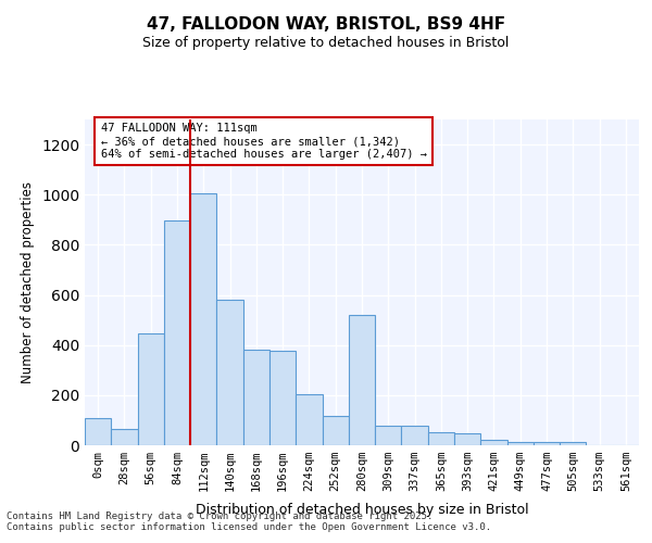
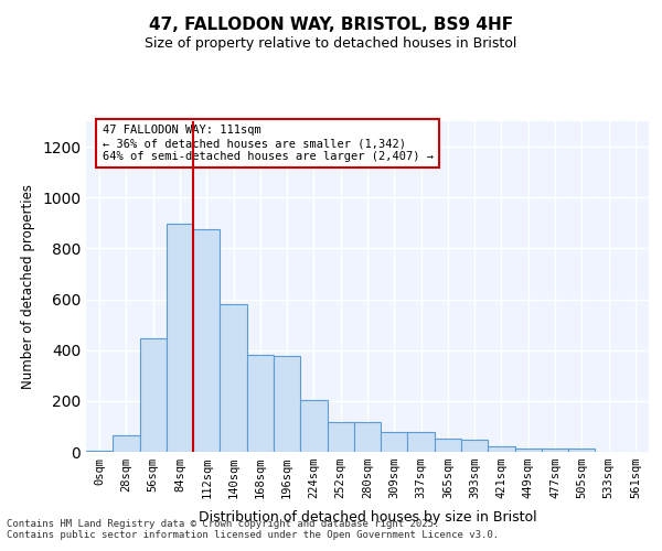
0sqm: 110 -> 5
112sqm: 1005 -> 875
280sqm: 520 -> 118
